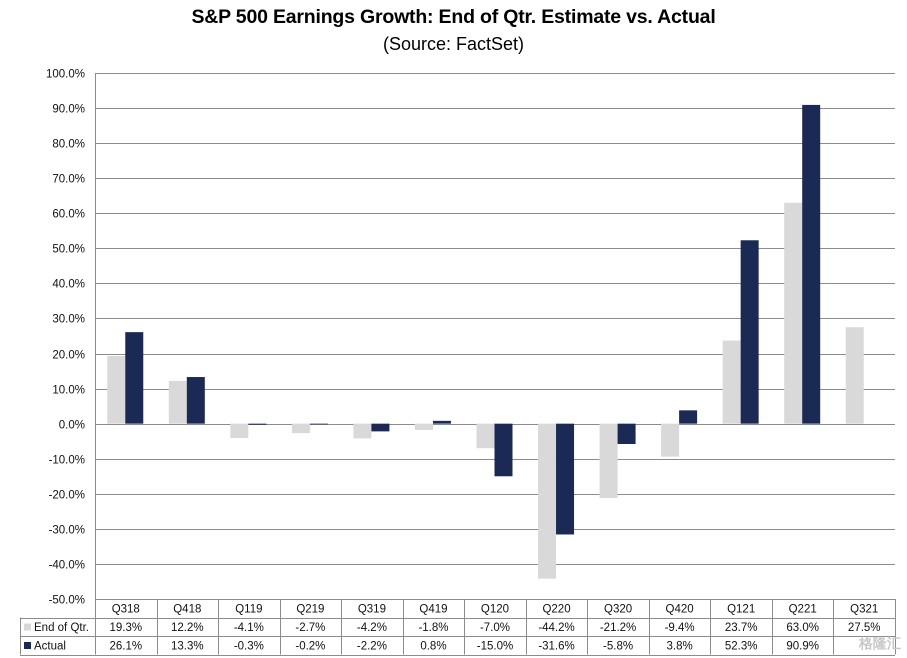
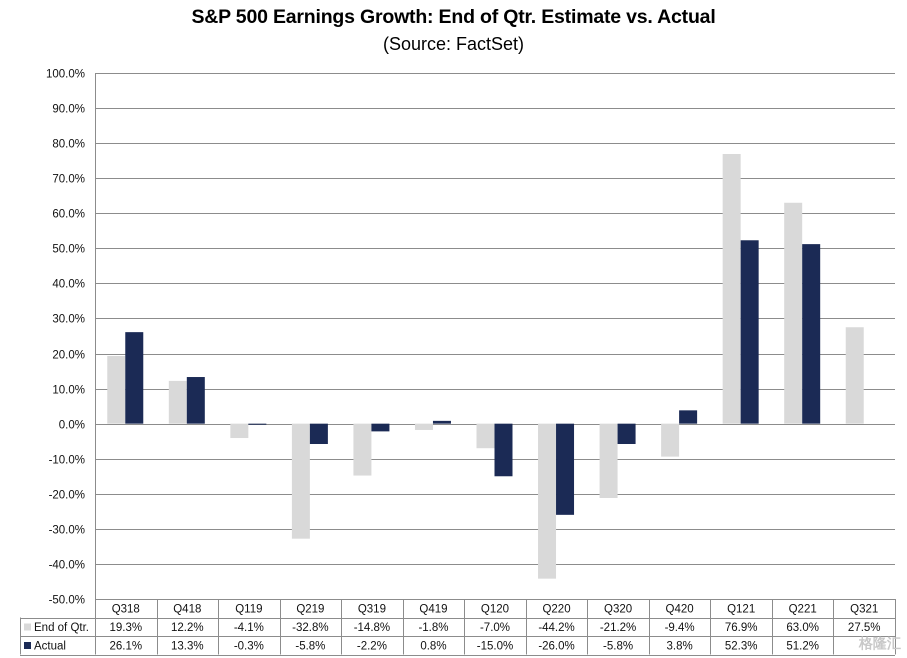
End of Qtr./Q219: -2.7% -> -32.8%
Actual/Q219: -0.2% -> -5.8%
End of Qtr./Q319: -4.2% -> -14.8%
Actual/Q220: -31.6% -> -26.0%
End of Qtr./Q121: 23.7% -> 76.9%
Actual/Q221: 90.9% -> 51.2%
